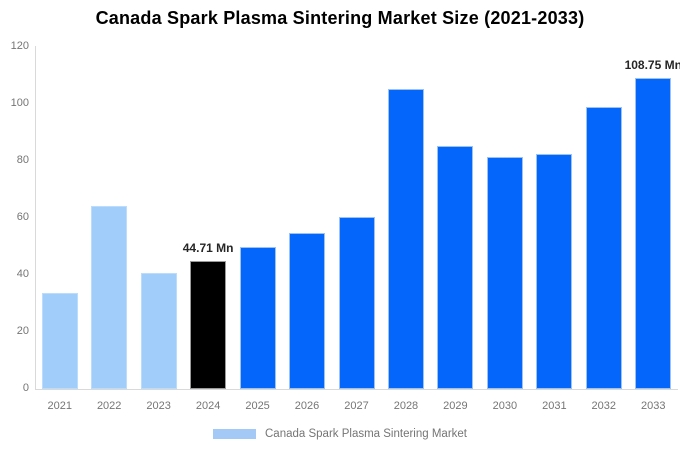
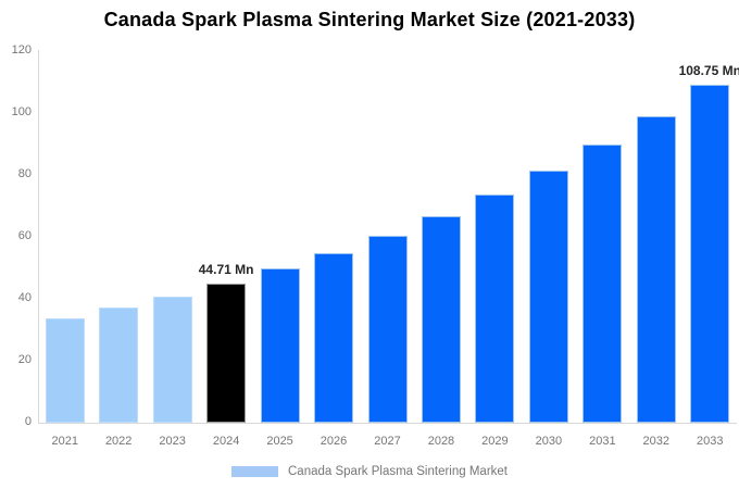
2022: 64 -> 37
2028: 105 -> 66
2029: 85 -> 73
2031: 82 -> 89
